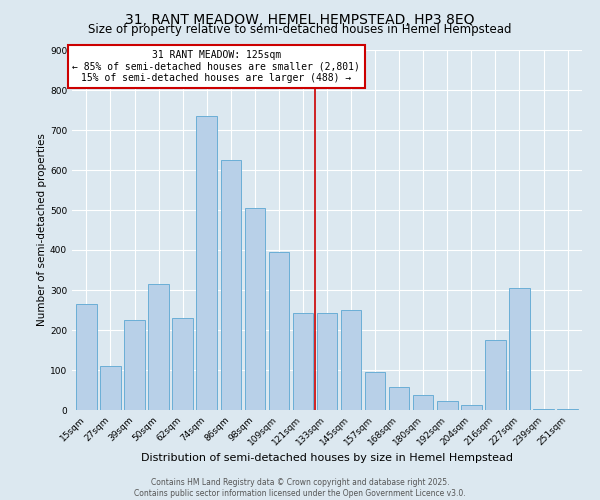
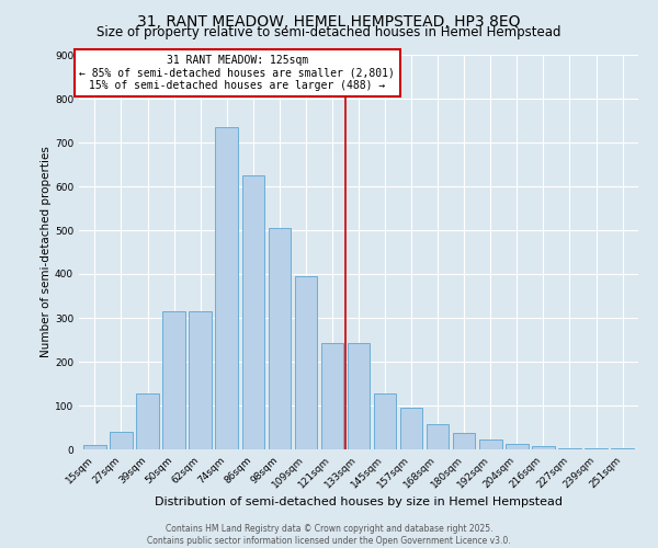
15sqm: 265 -> 10
27sqm: 110 -> 40
39sqm: 225 -> 128
62sqm: 230 -> 315
145sqm: 250 -> 128
216sqm: 175 -> 8
227sqm: 305 -> 3
